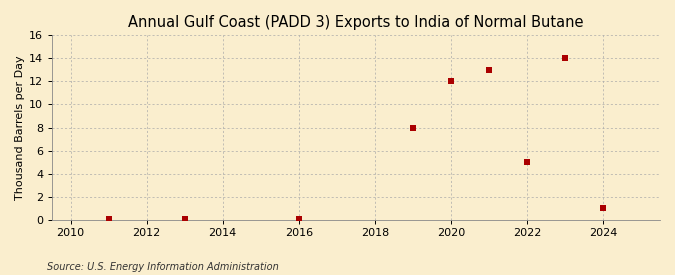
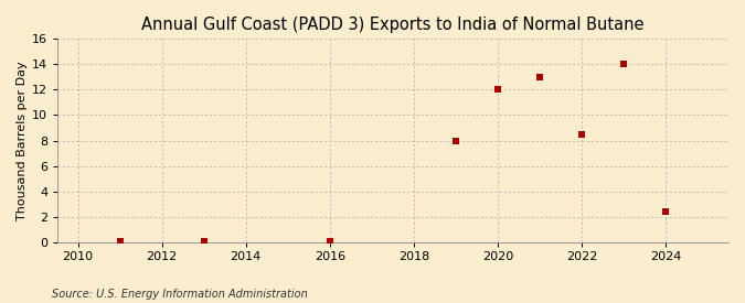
2022: 5.0 -> 8.5
2024: 1.0 -> 2.4
